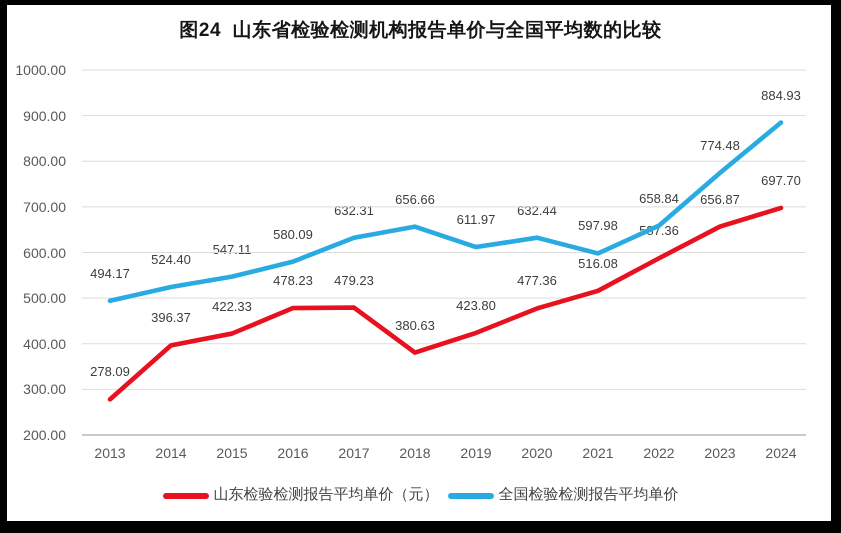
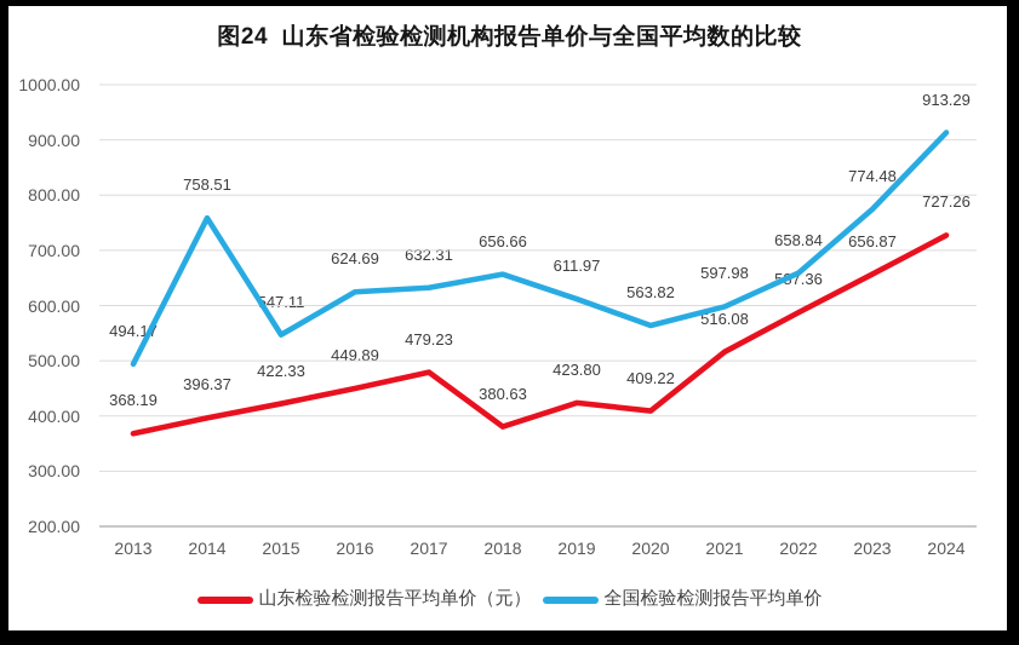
山东检验检测报告平均单价（元）/2013: 278.09 -> 368.19
全国检验检测报告平均单价/2014: 524.40 -> 758.51
山东检验检测报告平均单价（元）/2016: 478.23 -> 449.89
全国检验检测报告平均单价/2016: 580.09 -> 624.69
山东检验检测报告平均单价（元）/2020: 477.36 -> 409.22
全国检验检测报告平均单价/2020: 632.44 -> 563.82
山东检验检测报告平均单价（元）/2024: 697.70 -> 727.26
全国检验检测报告平均单价/2024: 884.93 -> 913.29
